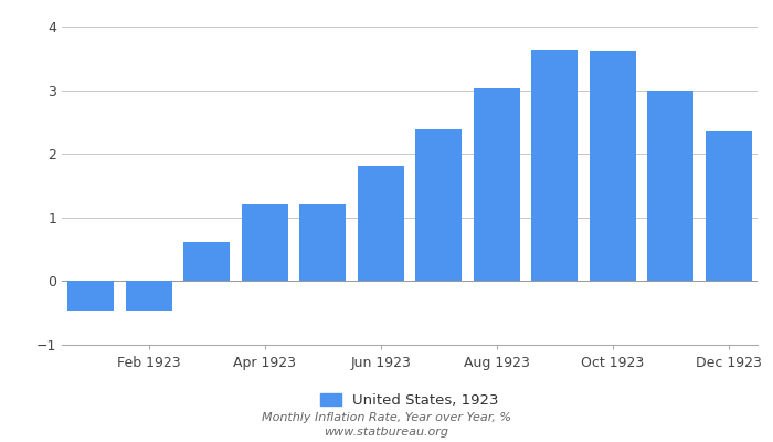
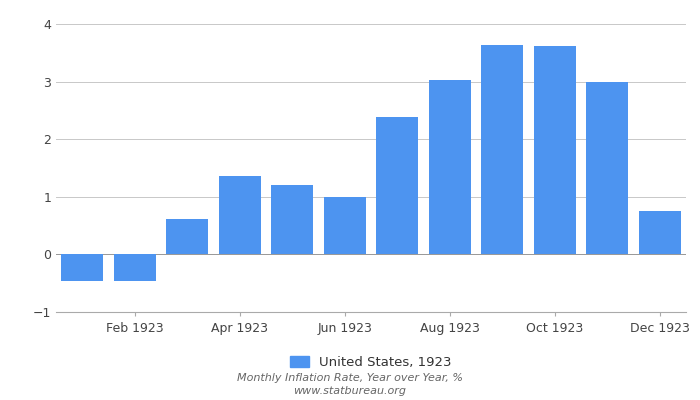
Apr 1923: 1.20 -> 1.36
Jun 1923: 1.82 -> 1.00
Dec 1923: 2.35 -> 0.76
